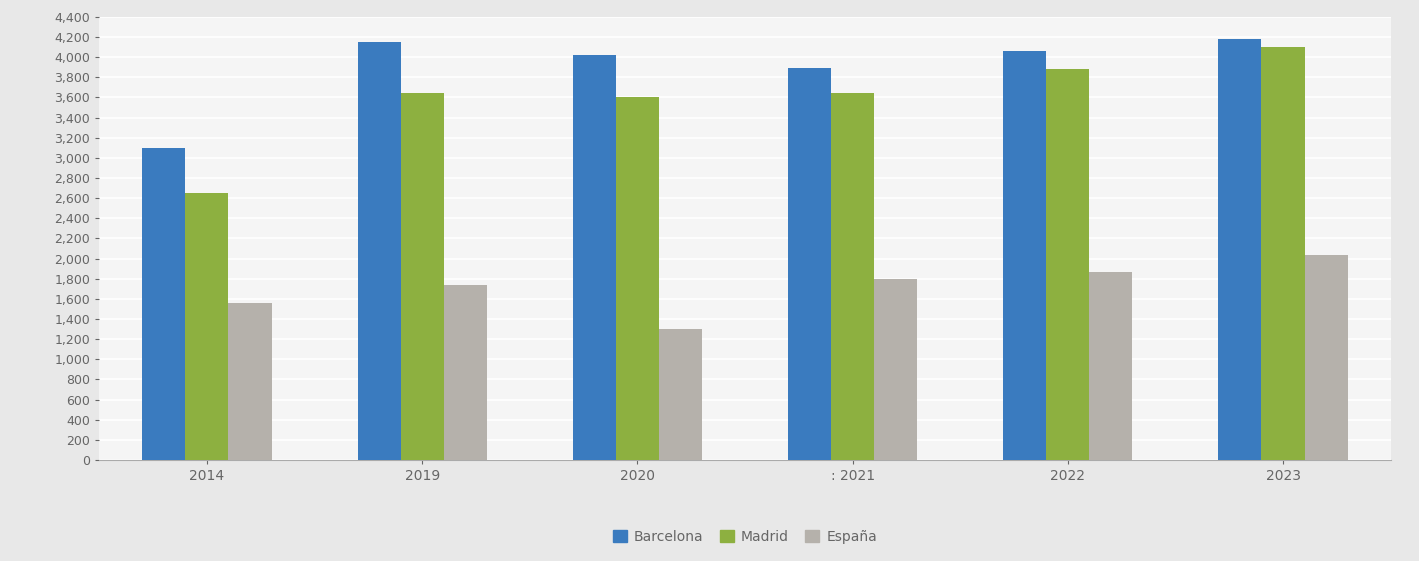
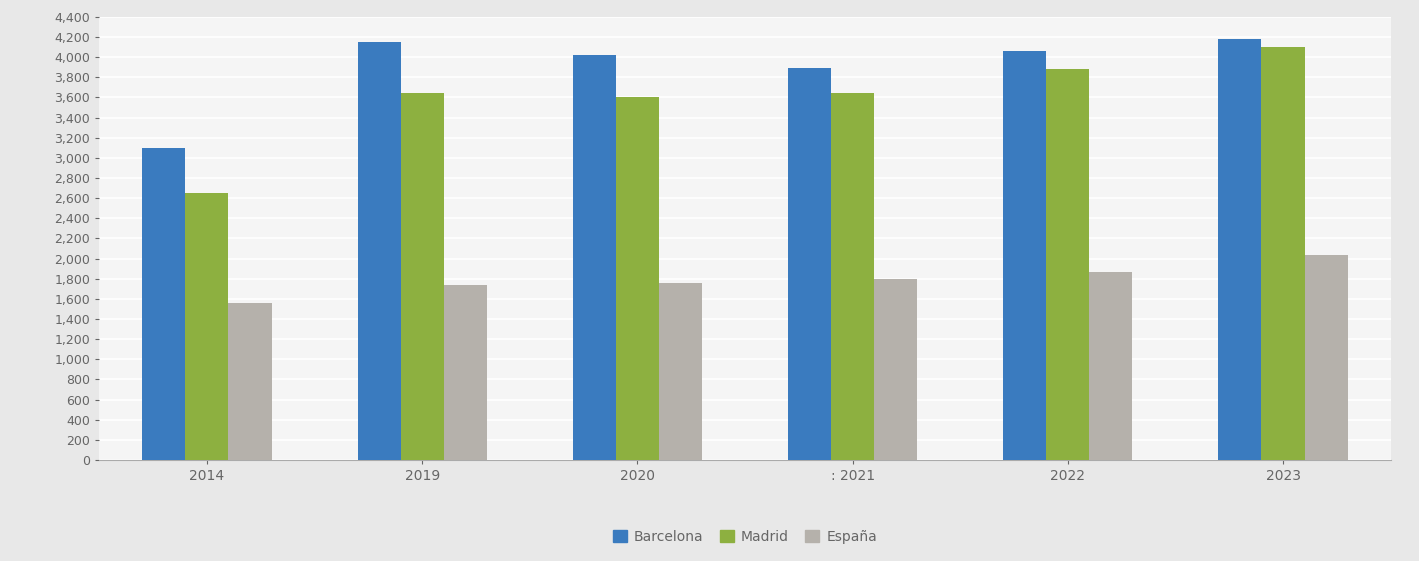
España/2020: 1,300 -> 1,760
